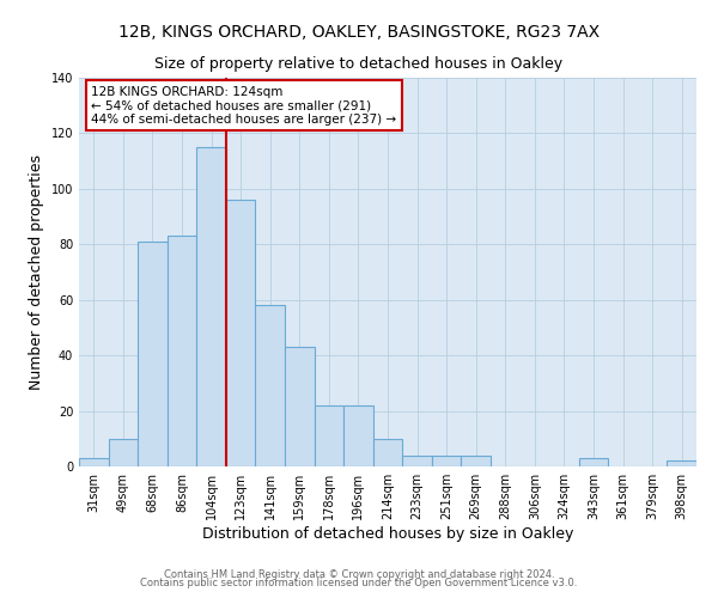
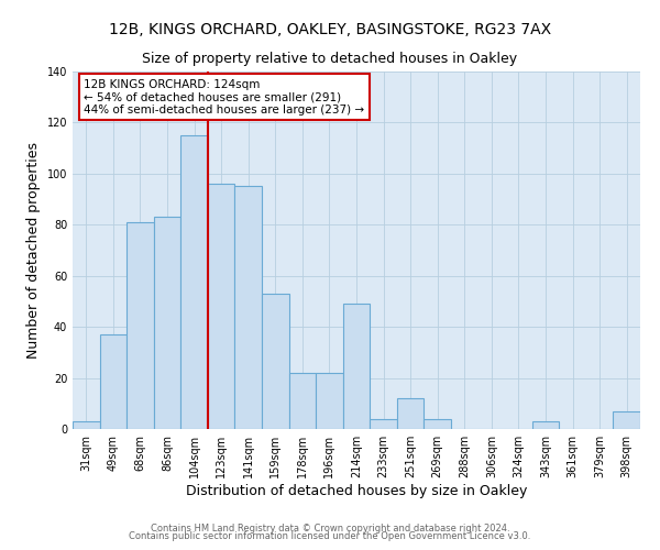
49sqm: 10 -> 37
141sqm: 58 -> 95
159sqm: 43 -> 53
214sqm: 10 -> 49
251sqm: 4 -> 12
398sqm: 2 -> 7
